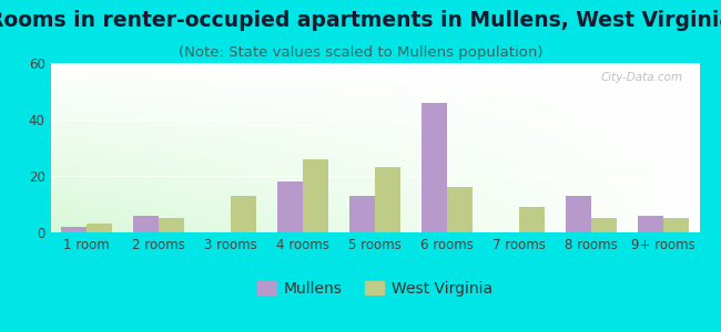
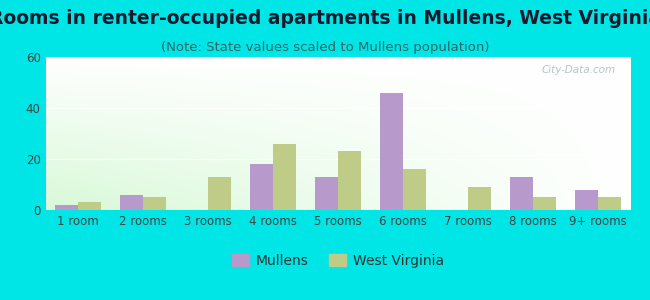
Mullens/9+ rooms: 6 -> 8
